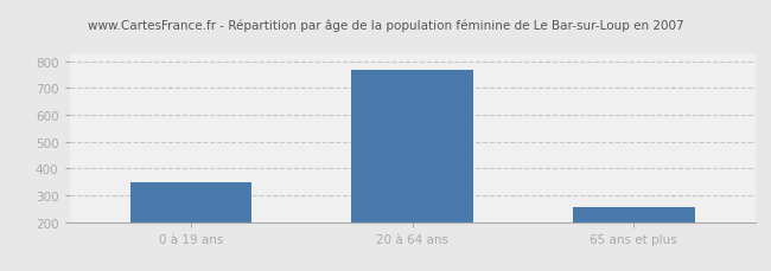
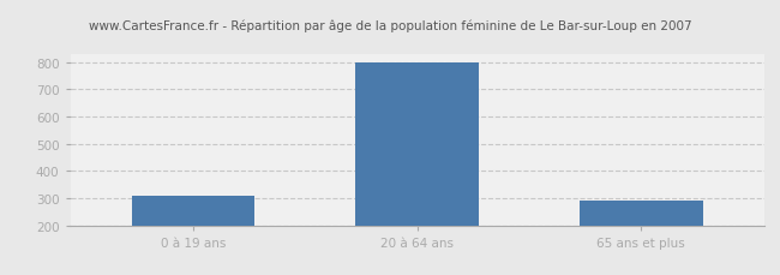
0 à 19 ans: 350 -> 307
20 à 64 ans: 770 -> 800
65 ans et plus: 255 -> 291
